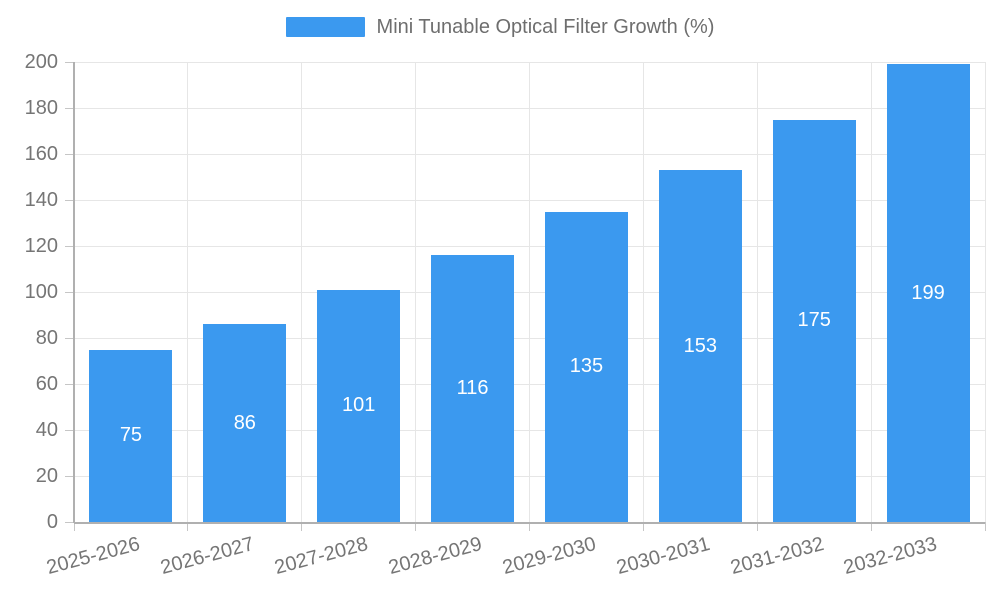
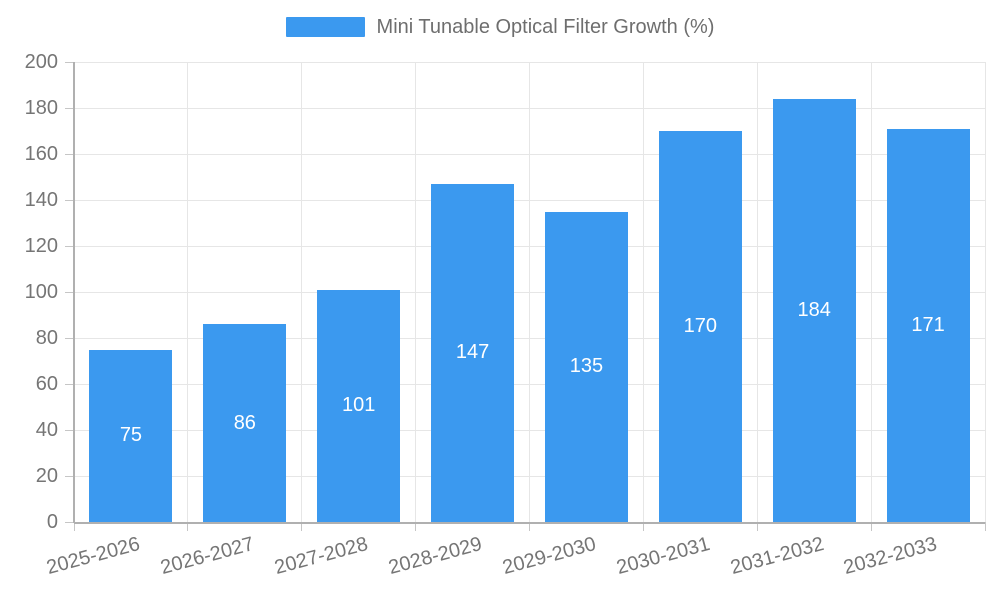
2028-2029: 116 -> 147
2030-2031: 153 -> 170
2031-2032: 175 -> 184
2032-2033: 199 -> 171
